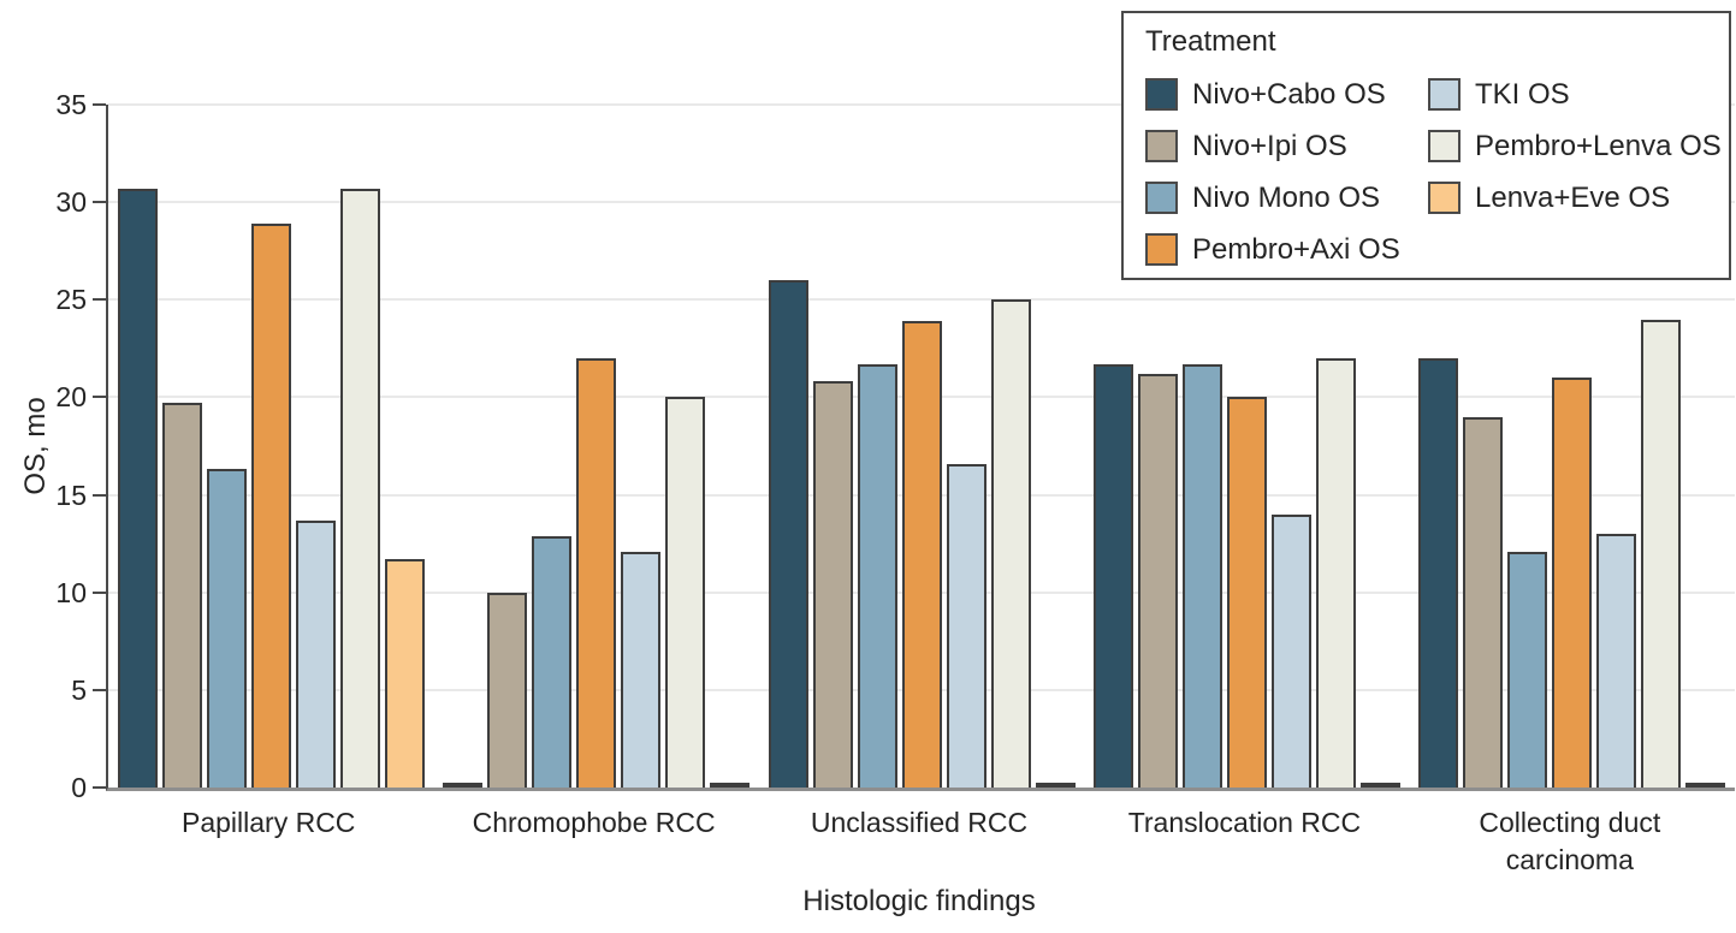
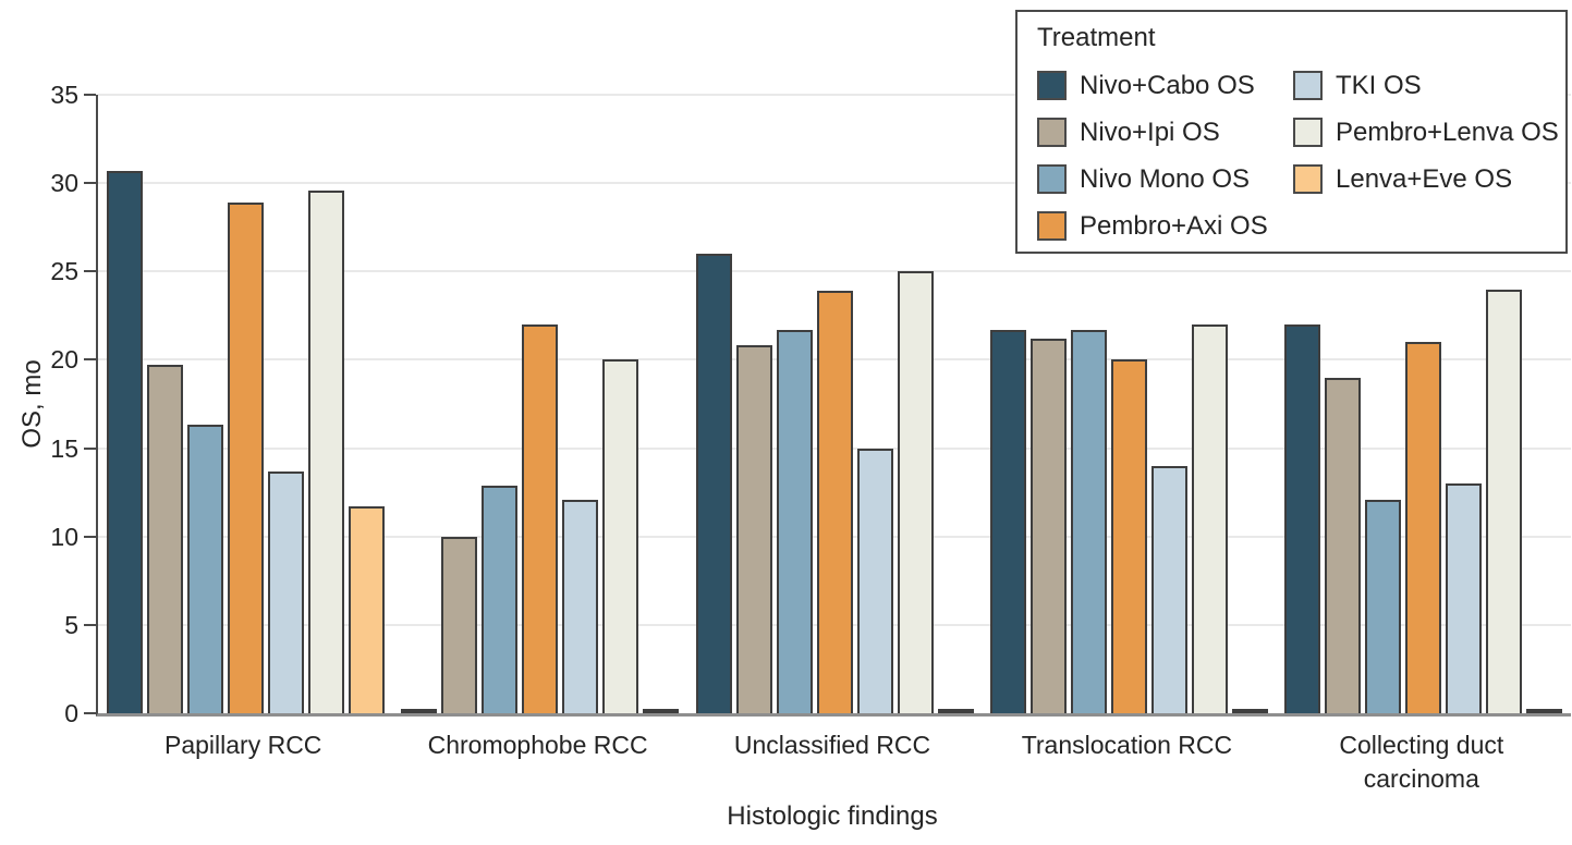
Pembro+Lenva OS/Papillary RCC: 30.7 -> 29.6
TKI OS/Unclassified RCC: 16.6 -> 15.0
